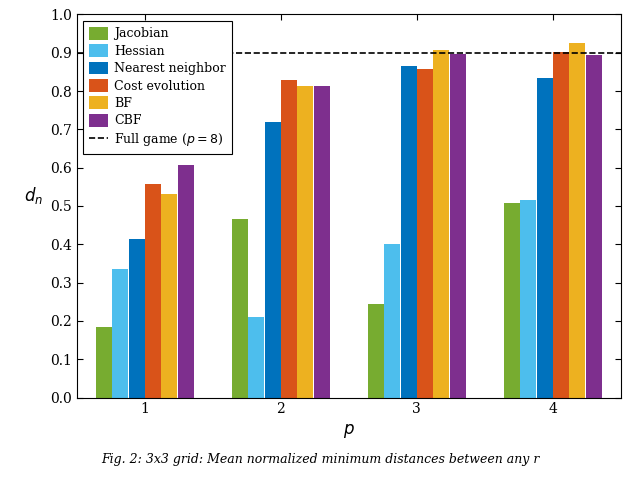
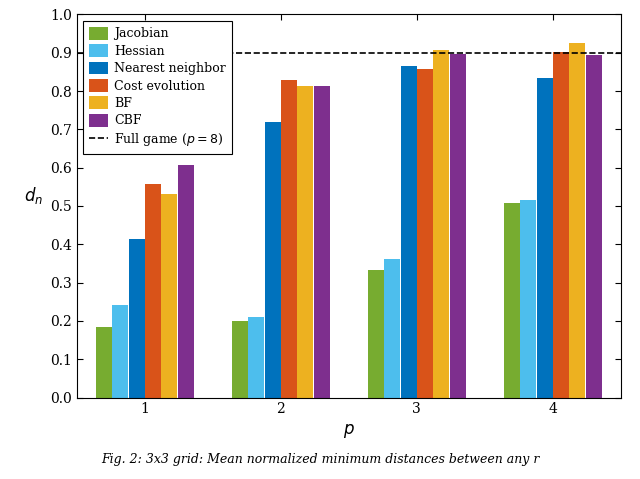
Hessian/1: 0.335 -> 0.242
Jacobian/2: 0.465 -> 0.200
Jacobian/3: 0.245 -> 0.333
Hessian/3: 0.400 -> 0.362
